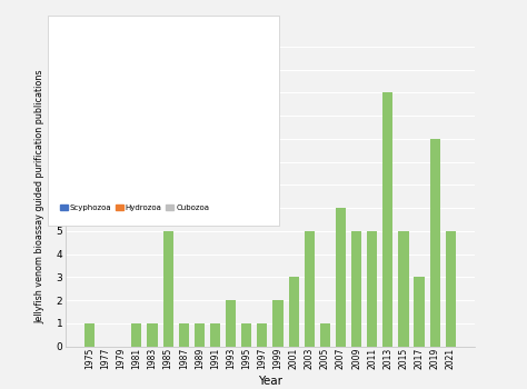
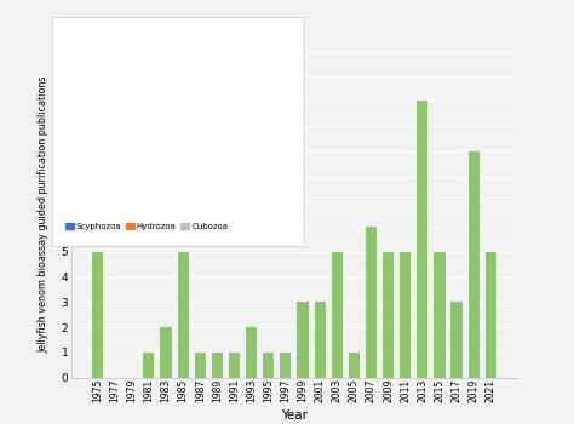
1975: 1 -> 5
1983: 1 -> 2
1999: 2 -> 3
